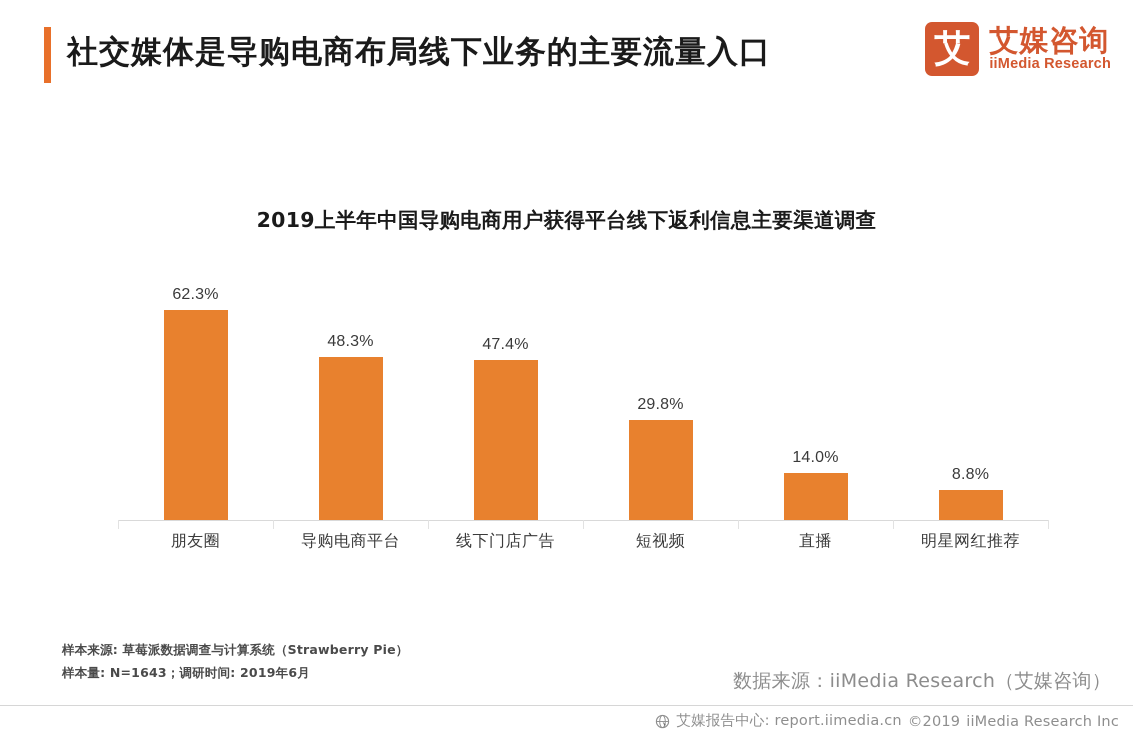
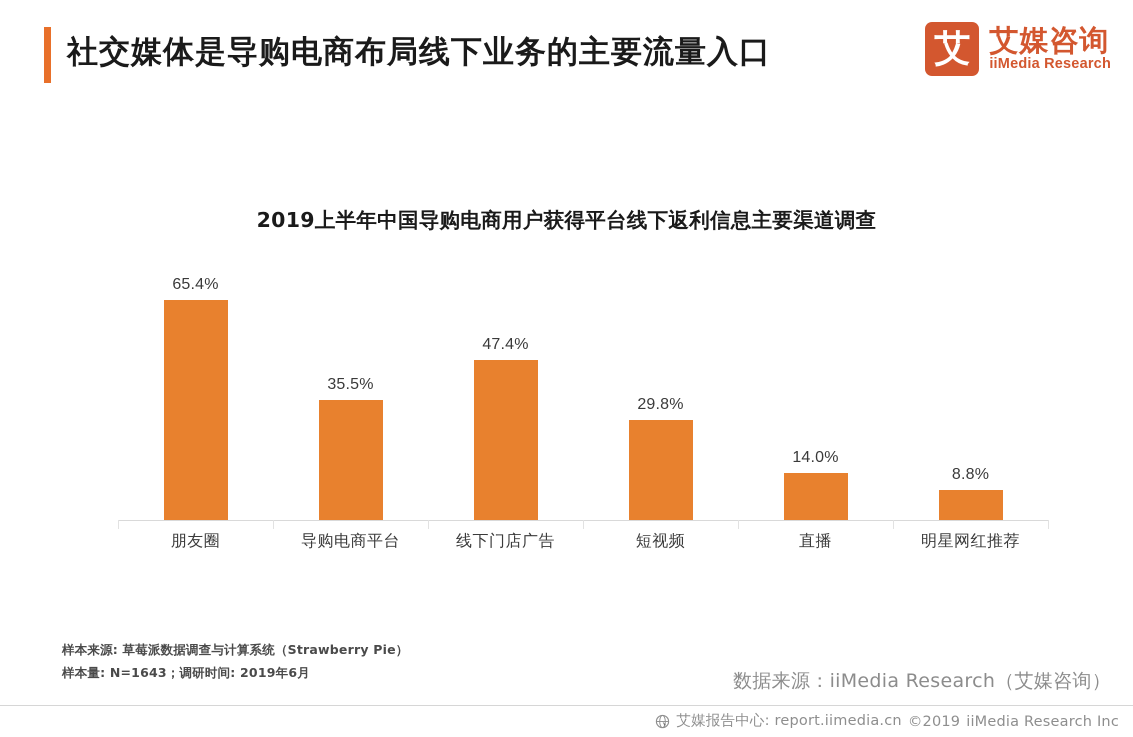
朋友圈: 62.3% -> 65.4%
导购电商平台: 48.3% -> 35.5%
